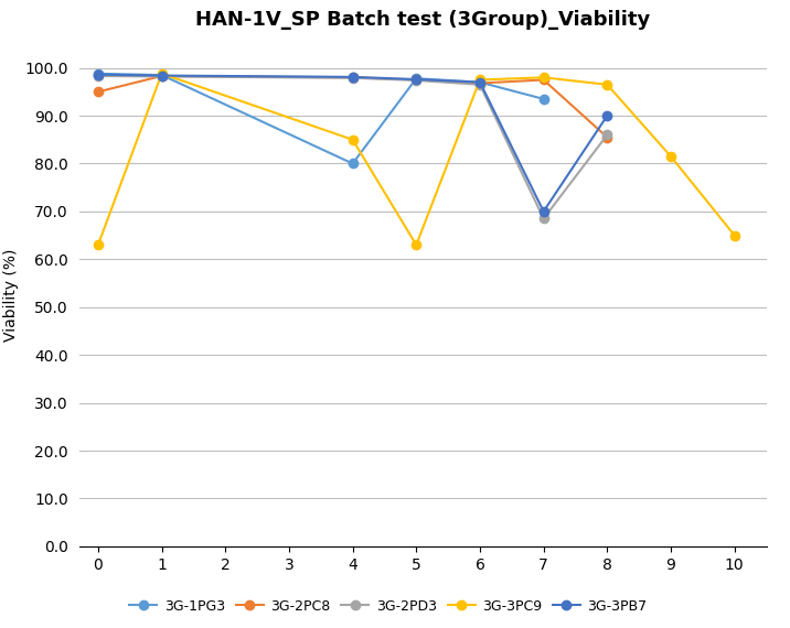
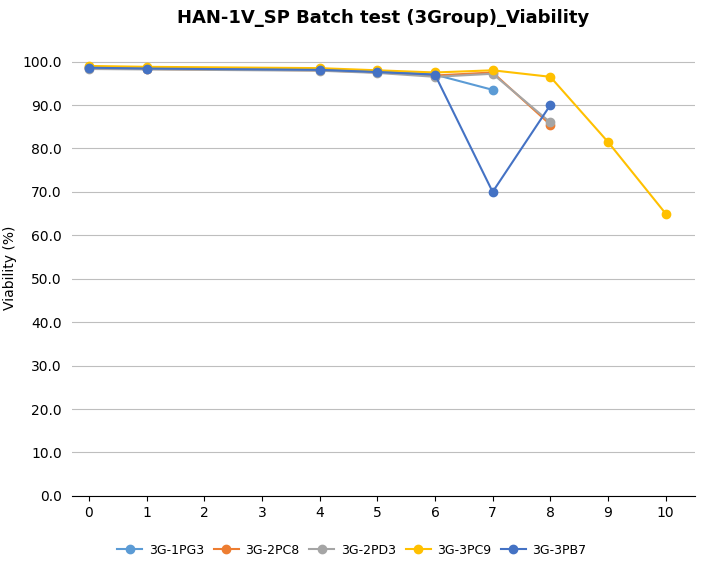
3G-2PC8/0: 95.0 -> 98.5
3G-3PC9/0: 63.0 -> 99.0
3G-1PG3/4: 80.0 -> 98.2
3G-3PC9/4: 85.0 -> 98.5
3G-3PC9/5: 63.0 -> 98.0
3G-2PD3/7: 68.5 -> 97.2
